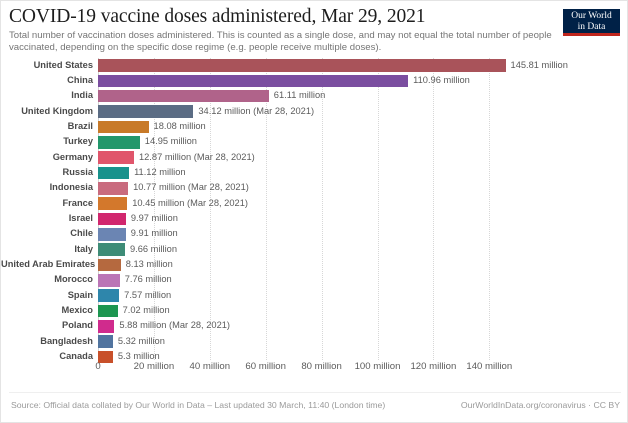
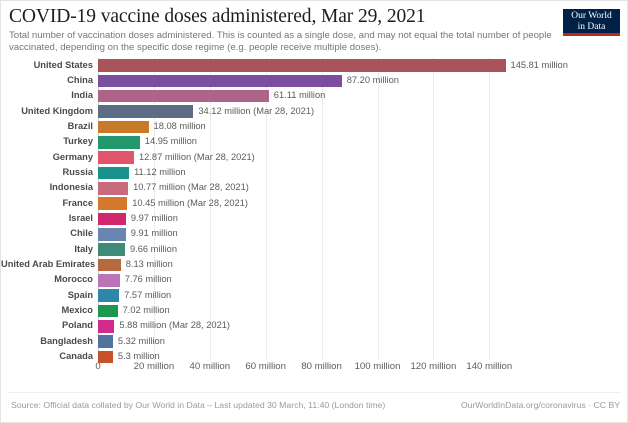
China: 110.96 -> 87.20
